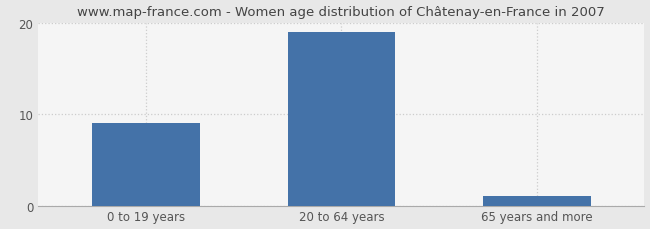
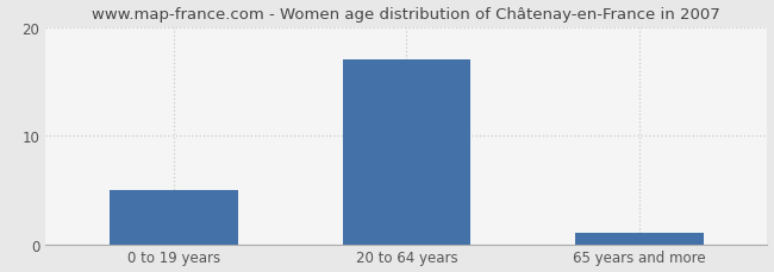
0 to 19 years: 9 -> 5
20 to 64 years: 19 -> 17
